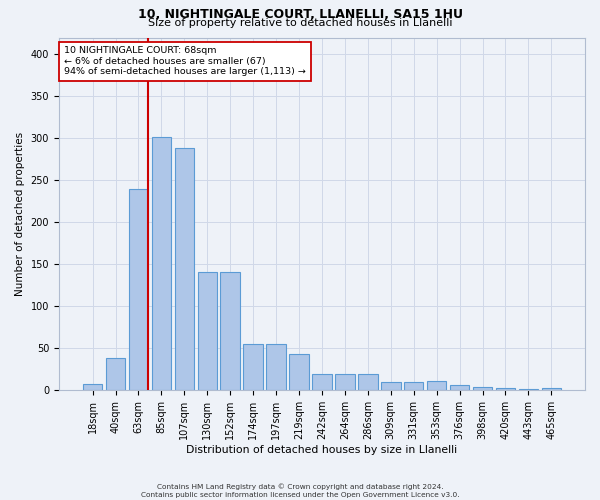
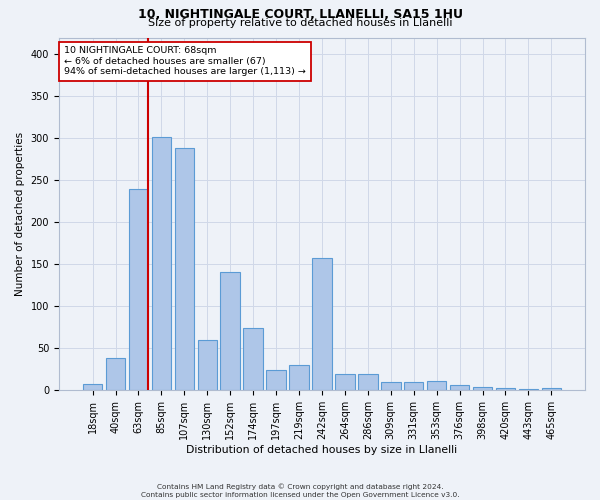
130sqm: 141 -> 60
174sqm: 55 -> 74
197sqm: 55 -> 24
219sqm: 43 -> 30
242sqm: 19 -> 158
